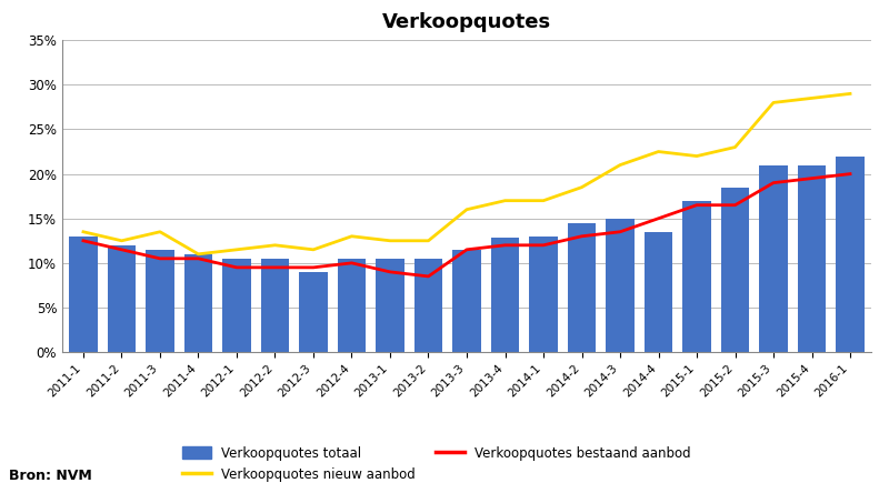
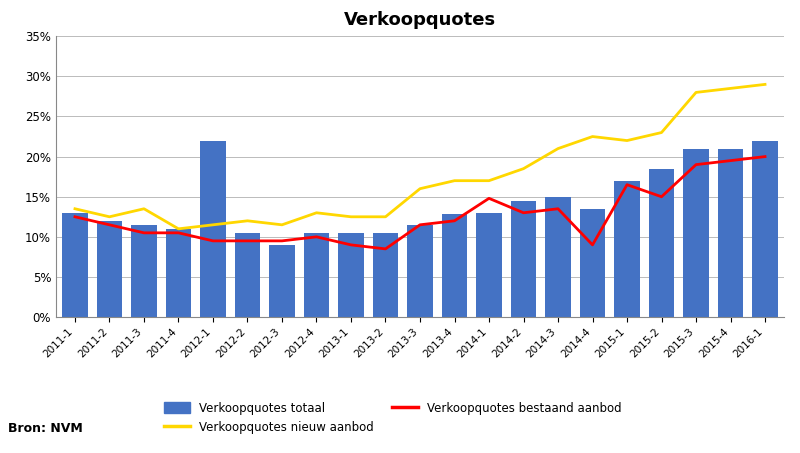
Verkoopquotes totaal/2012-1: 10.5% -> 22.0%
Verkoopquotes bestaand aanbod/2014-1: 12.0% -> 14.8%
Verkoopquotes bestaand aanbod/2014-4: 15.0% -> 9.0%
Verkoopquotes bestaand aanbod/2015-2: 16.5% -> 15.0%
